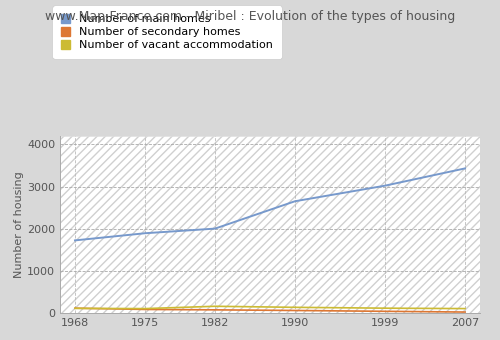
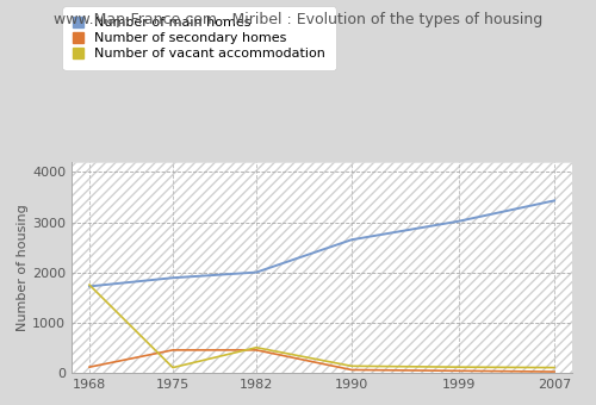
Number of vacant accommodation/1968: 100 -> 1750
Number of secondary homes/1975: 80 -> 450
Number of secondary homes/1982: 70 -> 450
Number of vacant accommodation/1982: 160 -> 500
